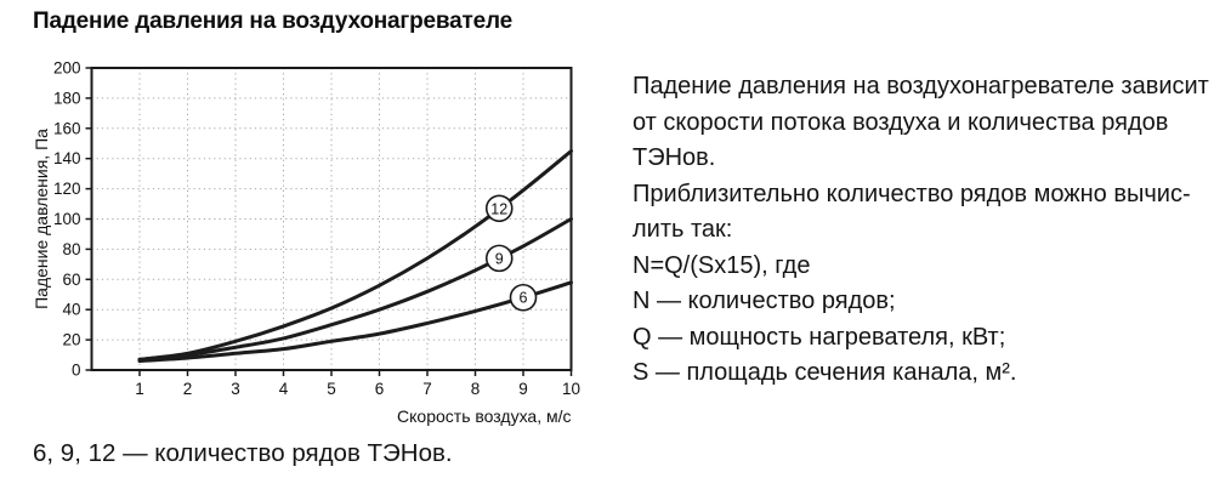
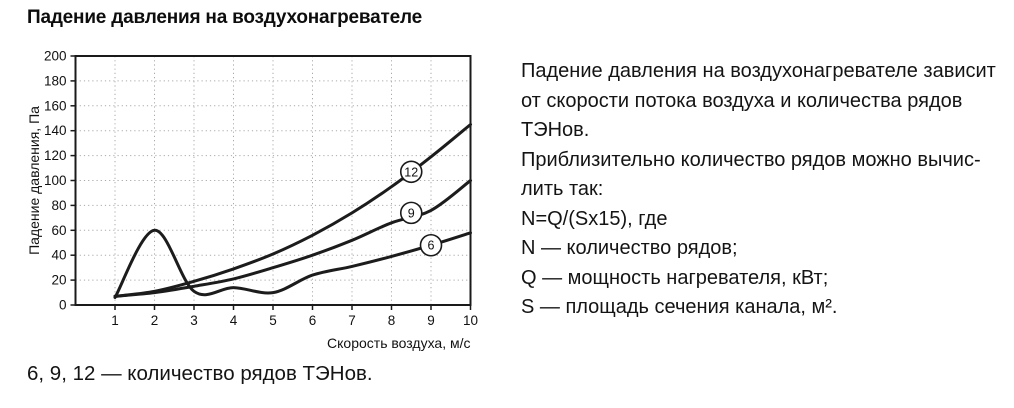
6/2: 8 -> 60
6/5: 19 -> 10
9/9: 82 -> 76
